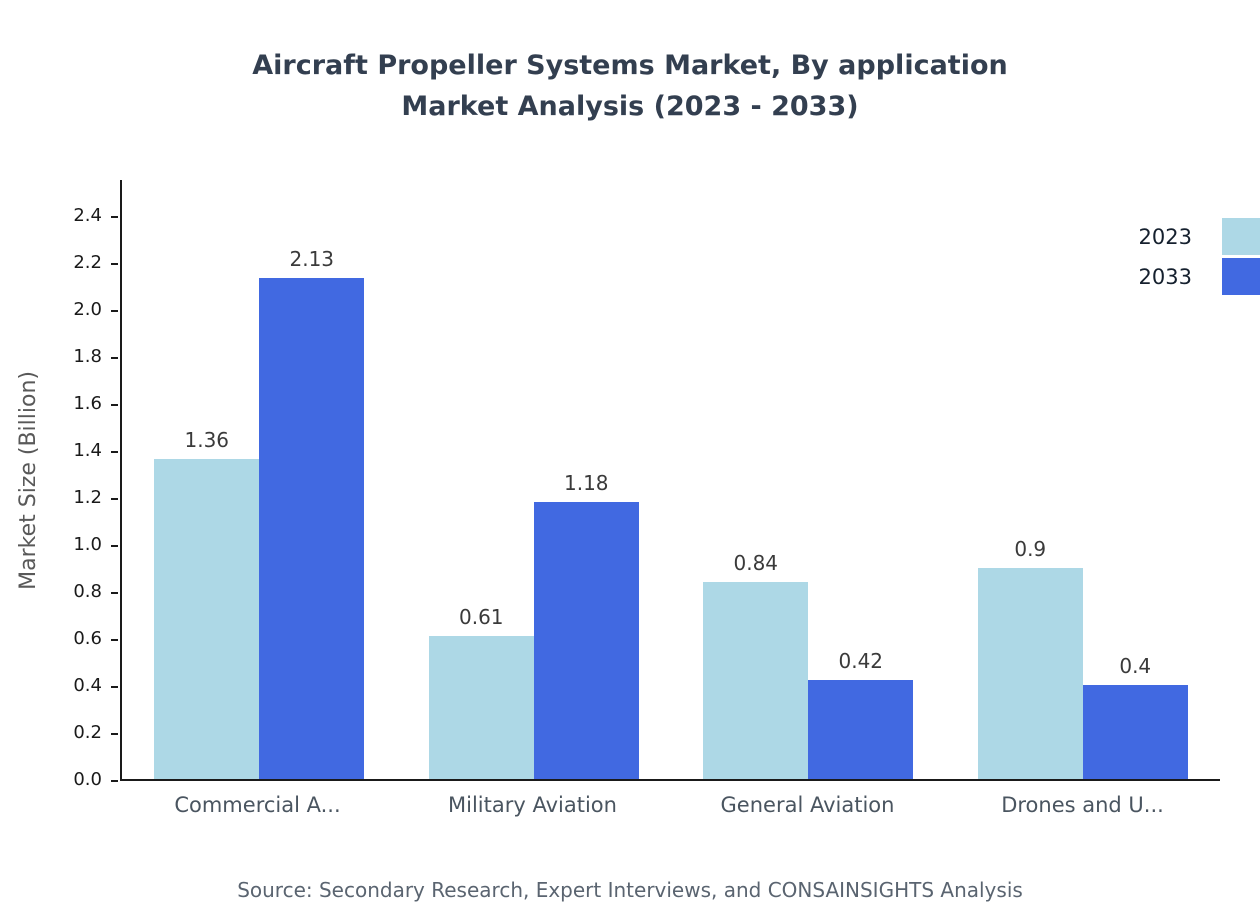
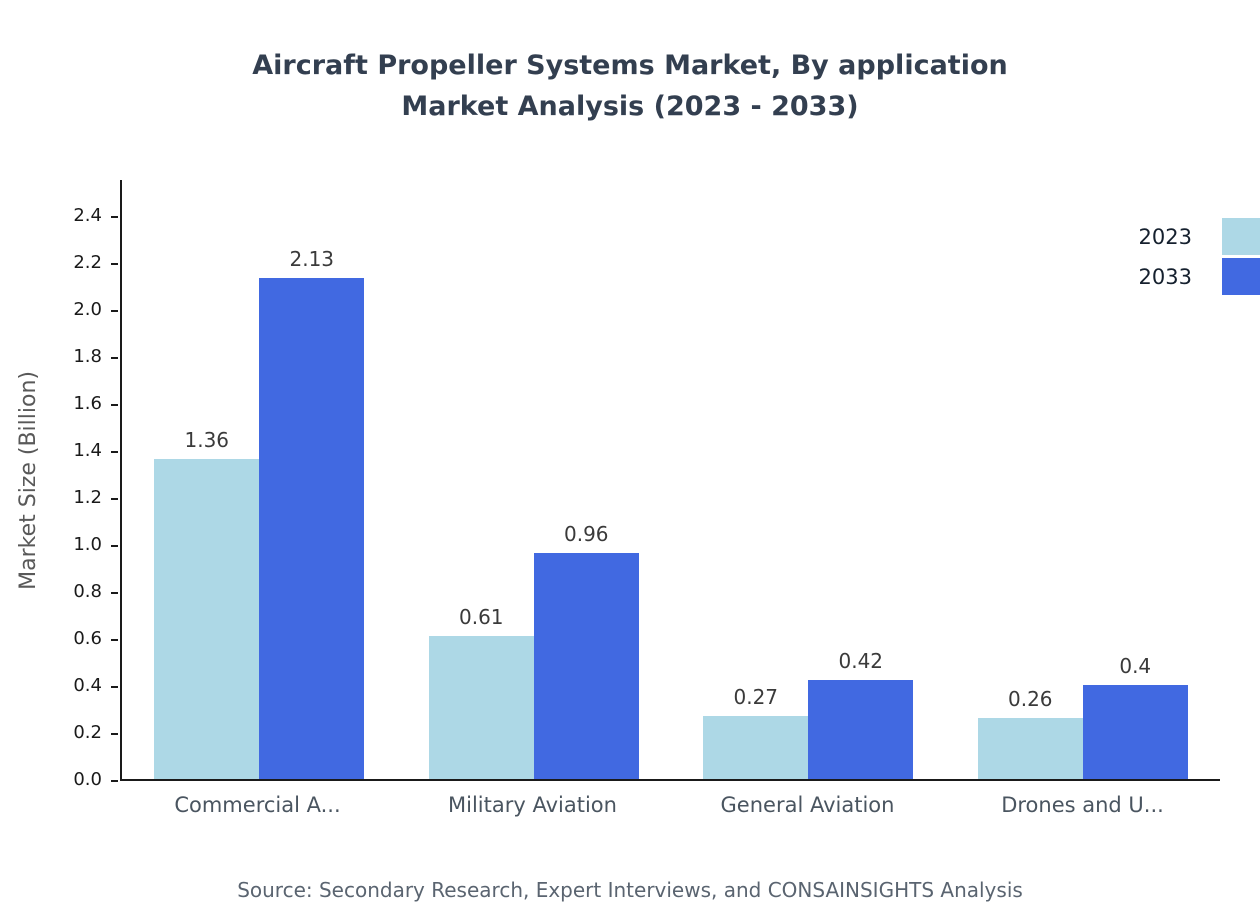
2033/Military Aviation: 1.18 -> 0.96
2023/General Aviation: 0.84 -> 0.27
2023/Drones and U...: 0.9 -> 0.26
